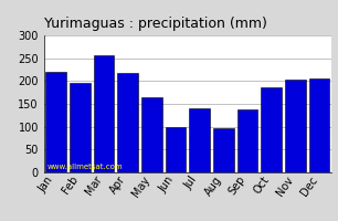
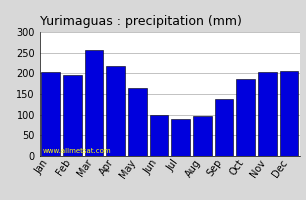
Jan: 220 -> 203
Jul: 140 -> 90
